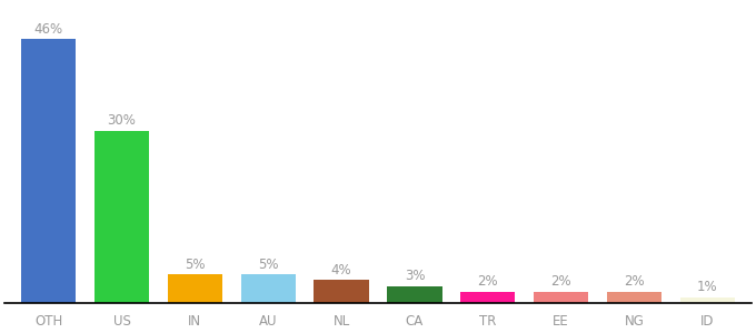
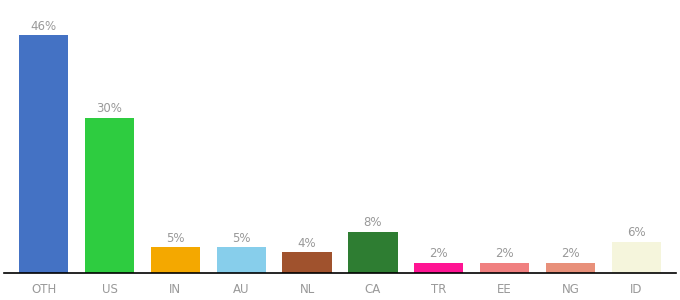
CA: 3% -> 8%
ID: 1% -> 6%
